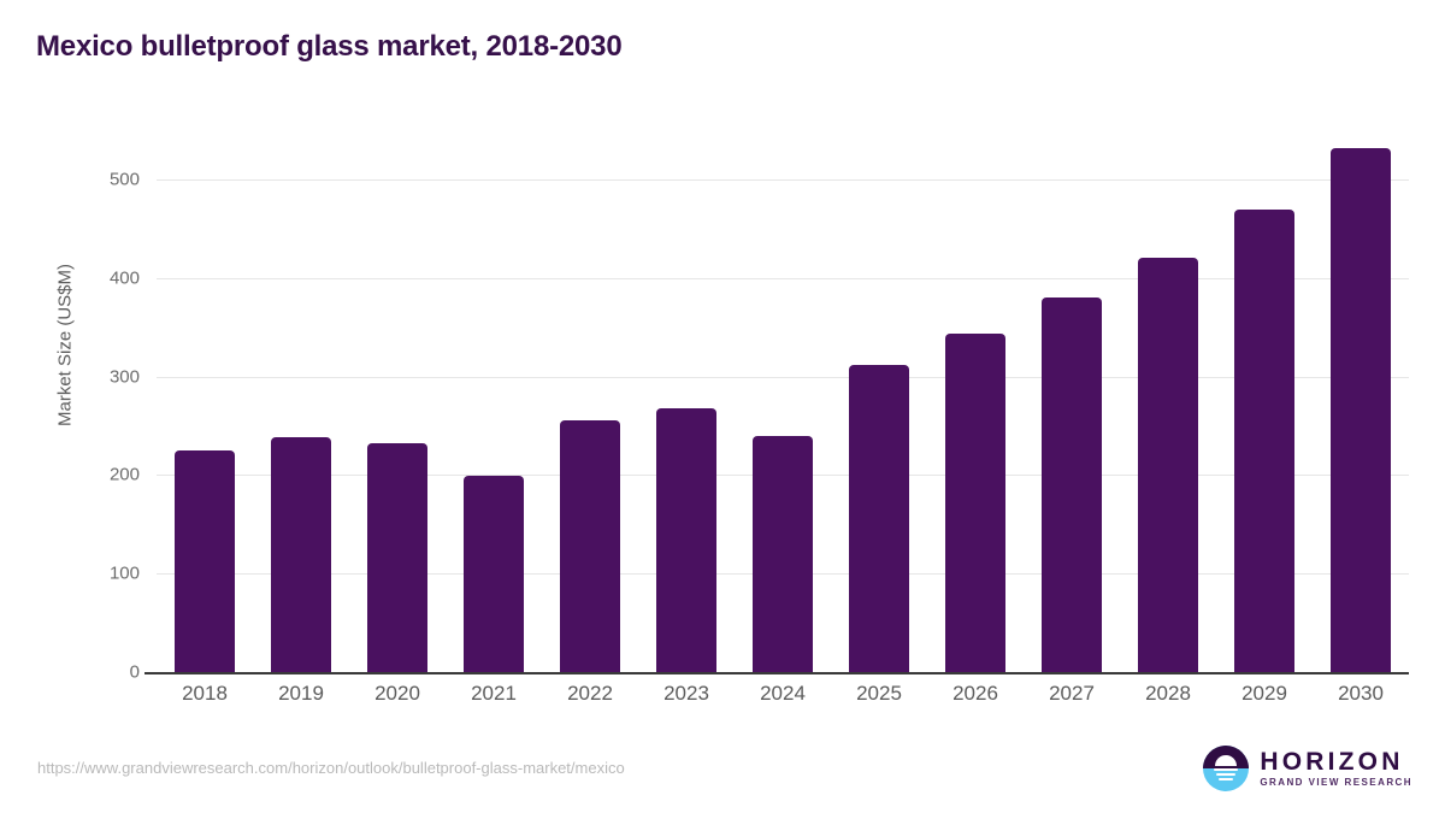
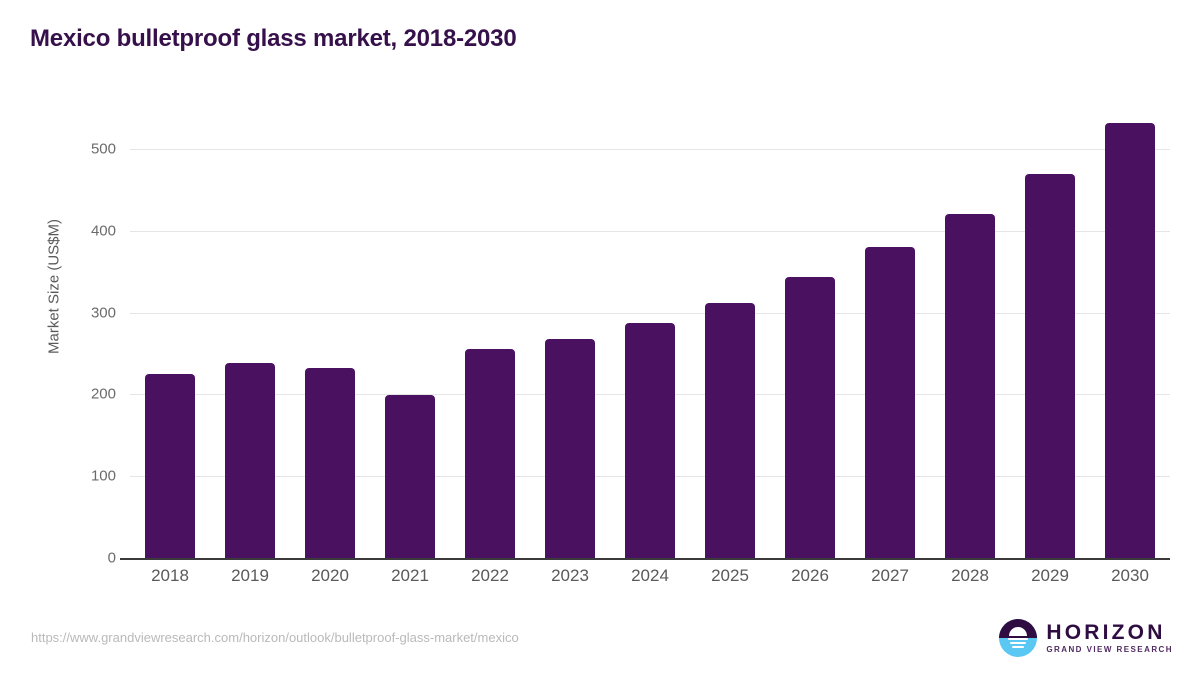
2024: 240 -> 290
